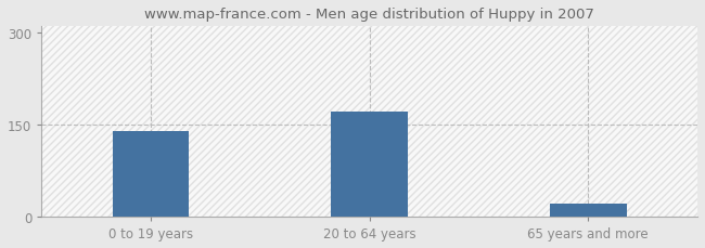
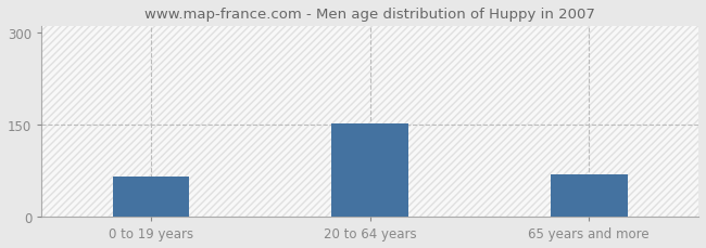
0 to 19 years: 140 -> 66
20 to 64 years: 172 -> 152
65 years and more: 22 -> 68
